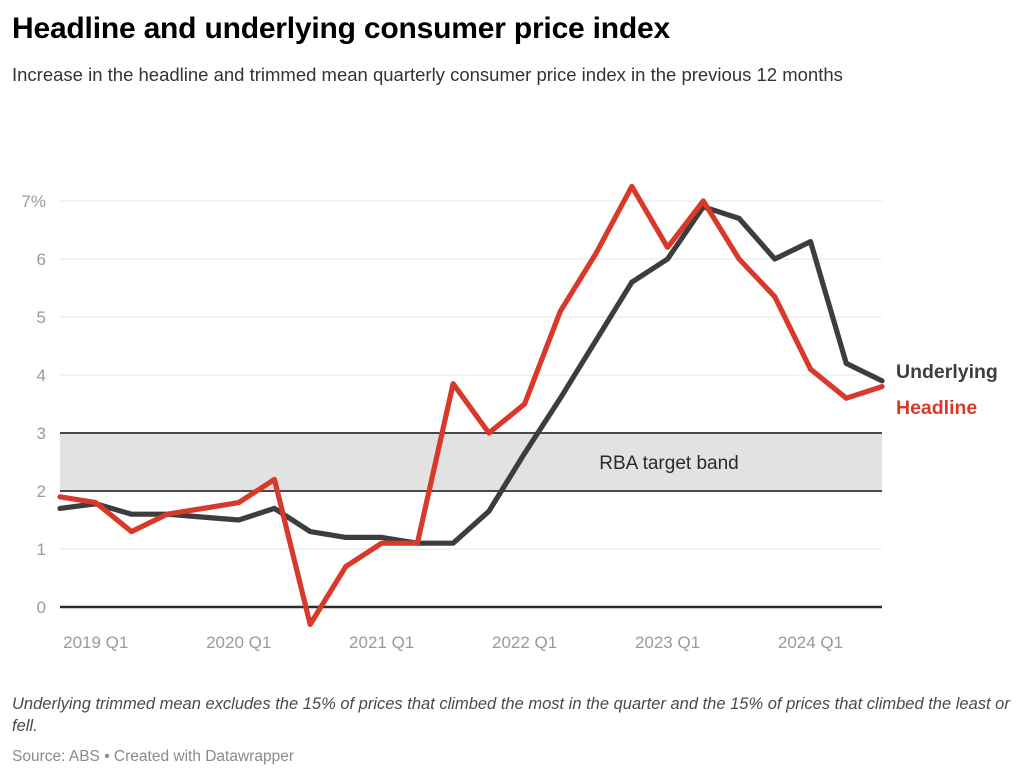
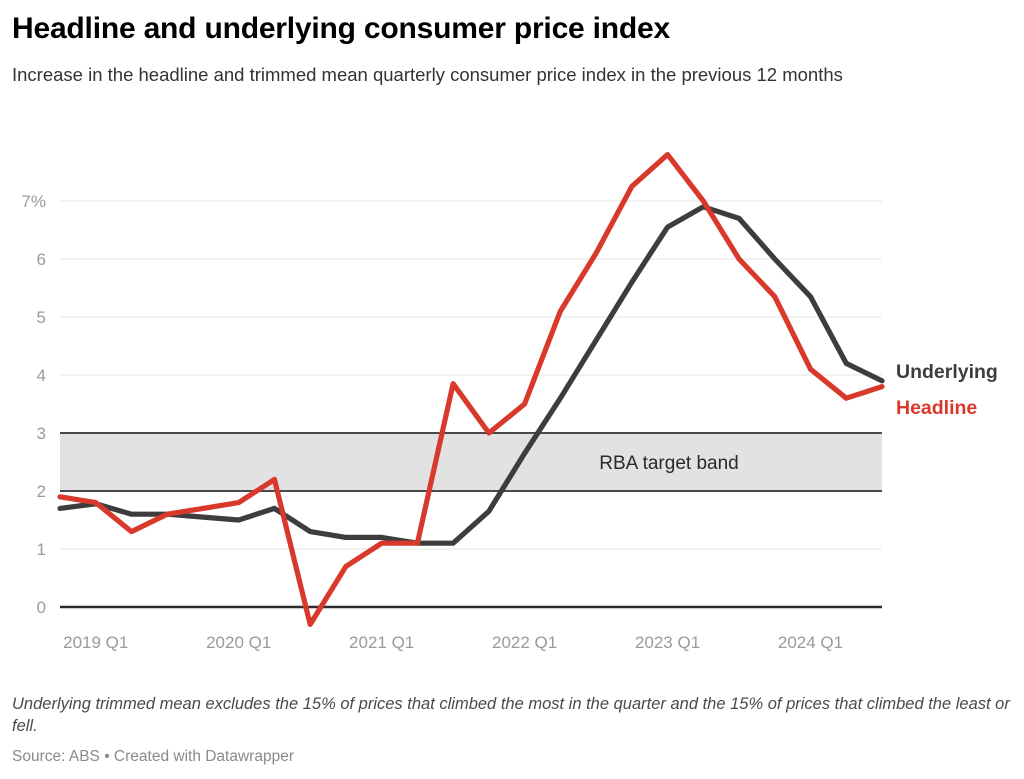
Headline/2023 Q1: 6.2% -> 7.8%
Underlying/2023 Q1: 6.0% -> 6.5%
Underlying/2024 Q1: 6.3% -> 5.3%
